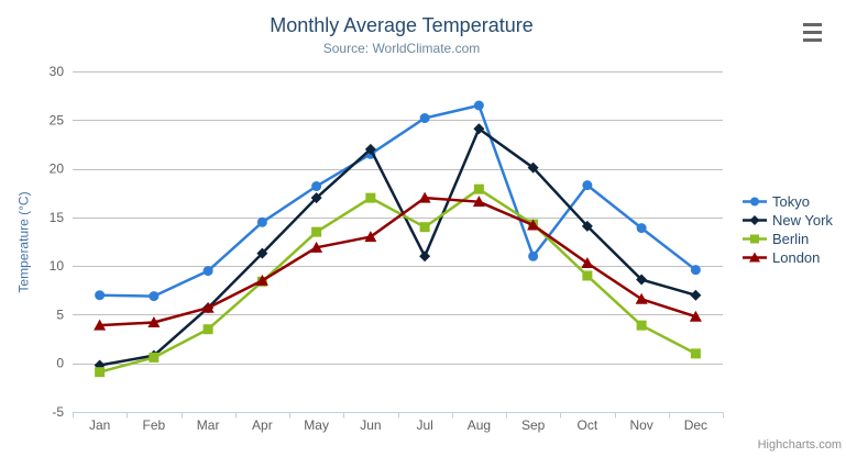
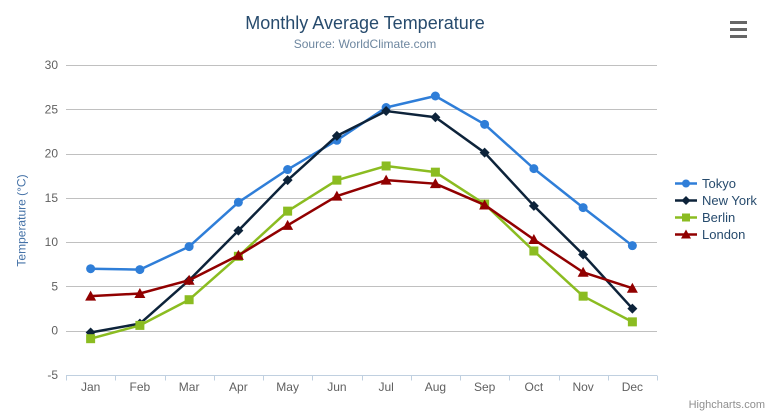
London/Jun: 13 -> 15
New York/Jul: 11 -> 25
Berlin/Jul: 14 -> 19
Tokyo/Sep: 11 -> 23
New York/Dec: 7 -> 2
